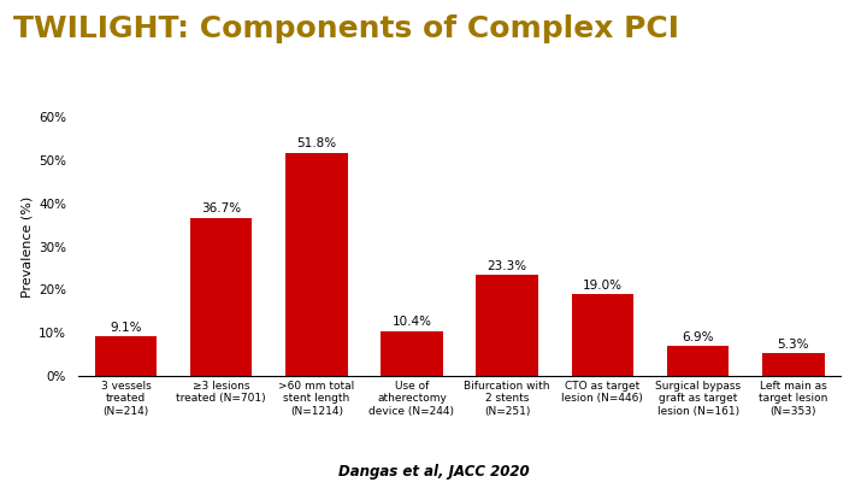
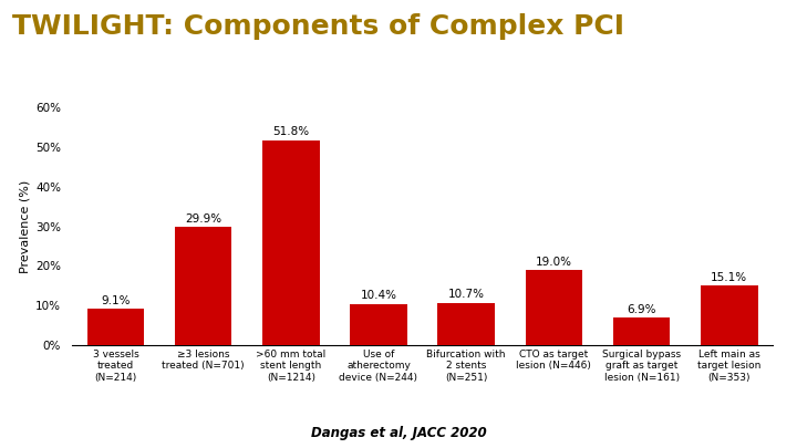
≥3 lesions treated (N=701): 36.7% -> 29.9%
Bifurcation with 2 stents (N=251): 23.3% -> 10.7%
Left main as target lesion (N=353): 5.3% -> 15.1%
